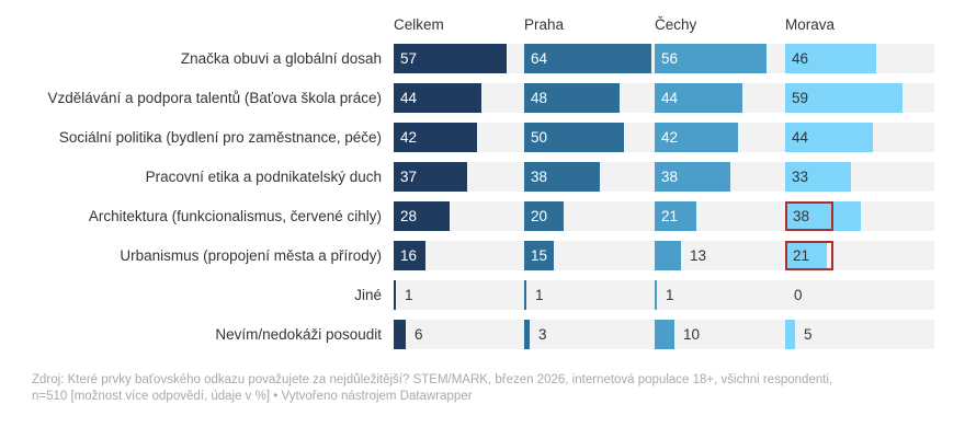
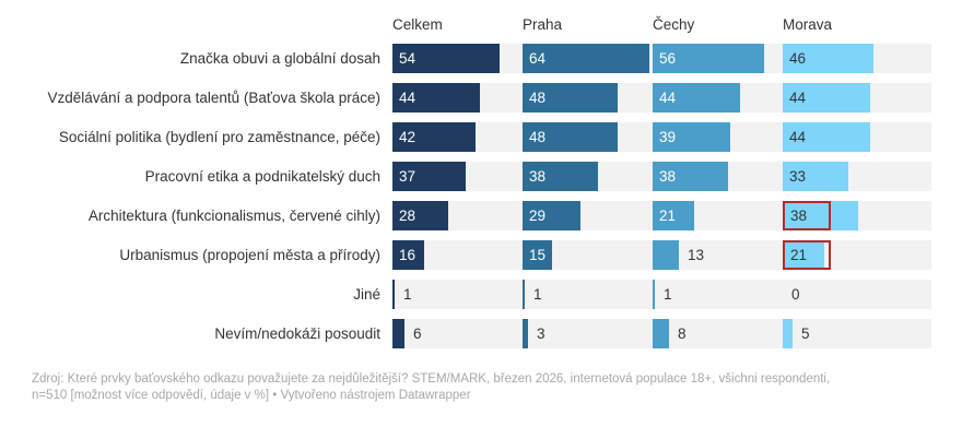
Celkem/Značka obuvi a globální dosah: 57 -> 54
Morava/Vzdělávání a podpora talentů (Baťova škola práce): 59 -> 44
Praha/Sociální politika (bydlení pro zaměstnance, péče): 50 -> 48
Čechy/Sociální politika (bydlení pro zaměstnance, péče): 42 -> 39
Praha/Architektura (funkcionalismus, červené cihly): 20 -> 29
Čechy/Nevím/nedokáži posoudit: 10 -> 8
